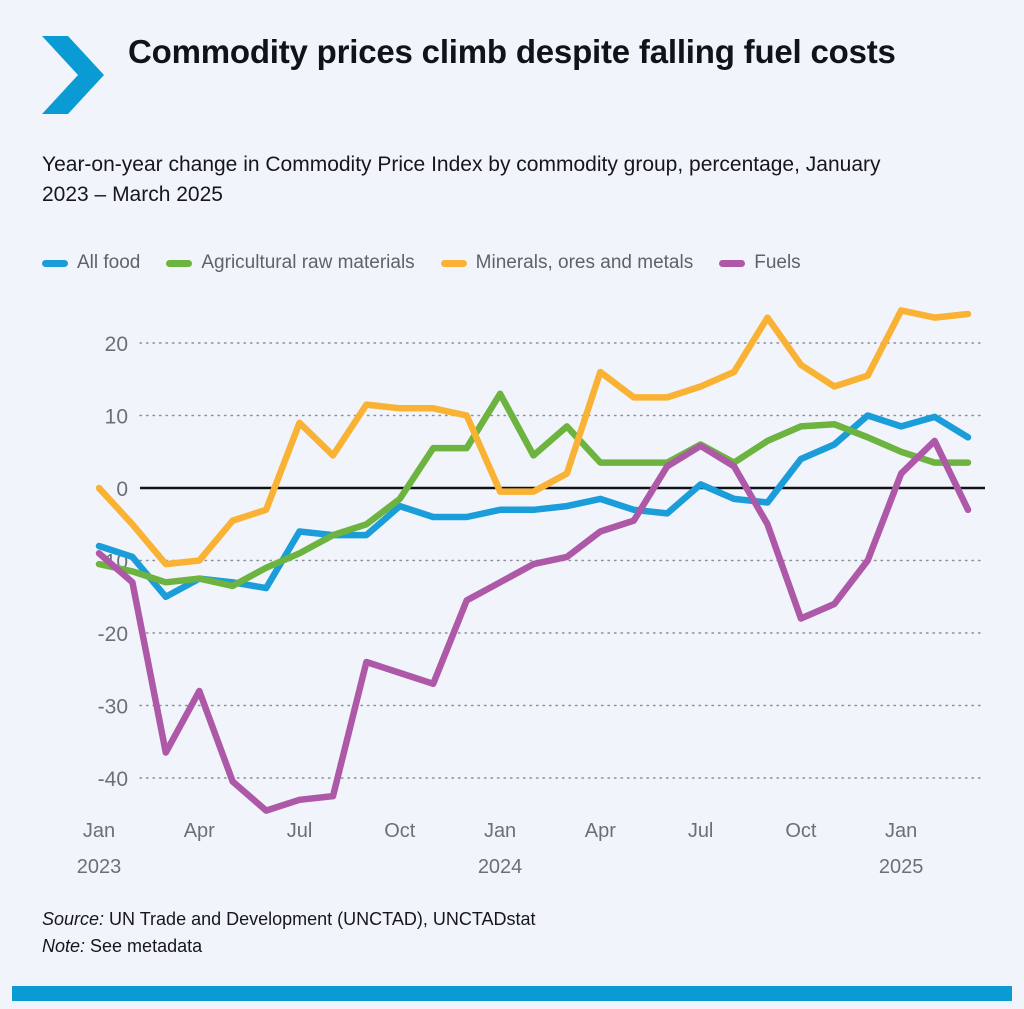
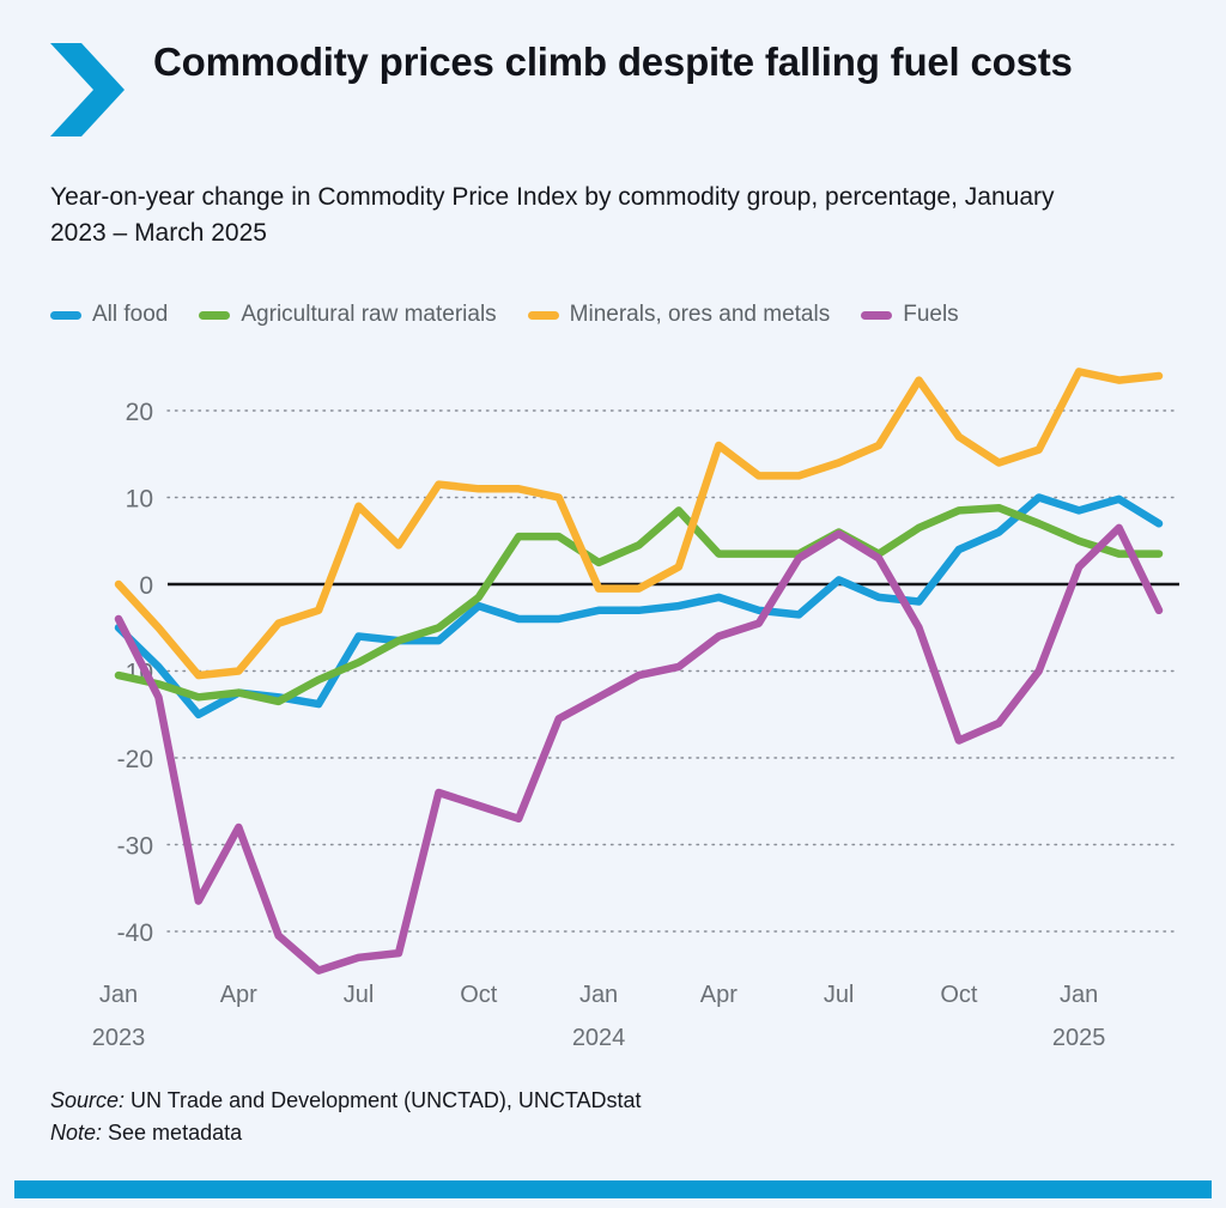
All food/Jan 2023: -8 -> -5
Fuels/Jan 2023: -9 -> -4
Agricultural raw materials/Jan 2024: 13 -> 2
